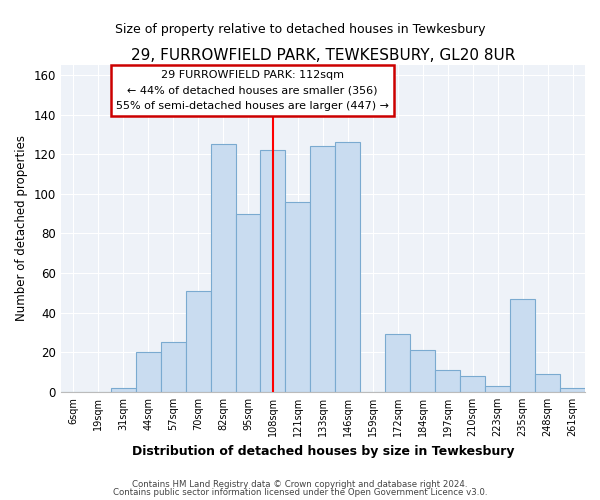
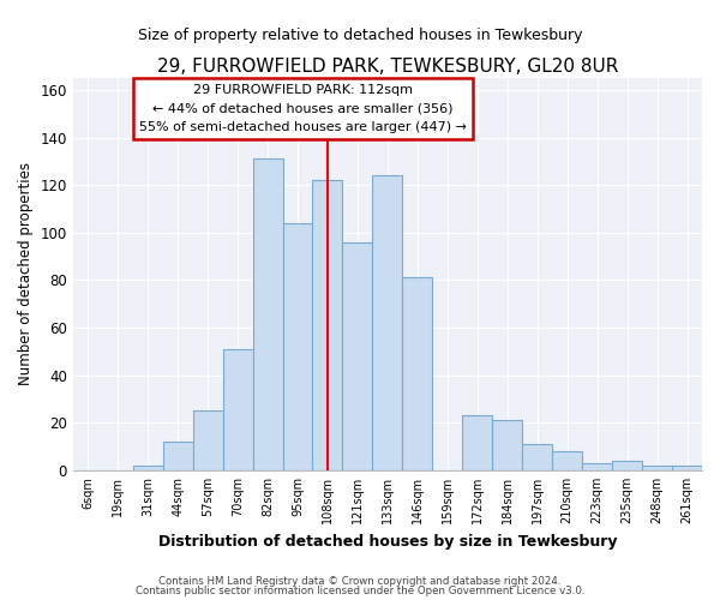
44sqm: 20 -> 12
82sqm: 125 -> 131
95sqm: 90 -> 104
146sqm: 126 -> 81
172sqm: 29 -> 23
235sqm: 47 -> 4
248sqm: 9 -> 2
